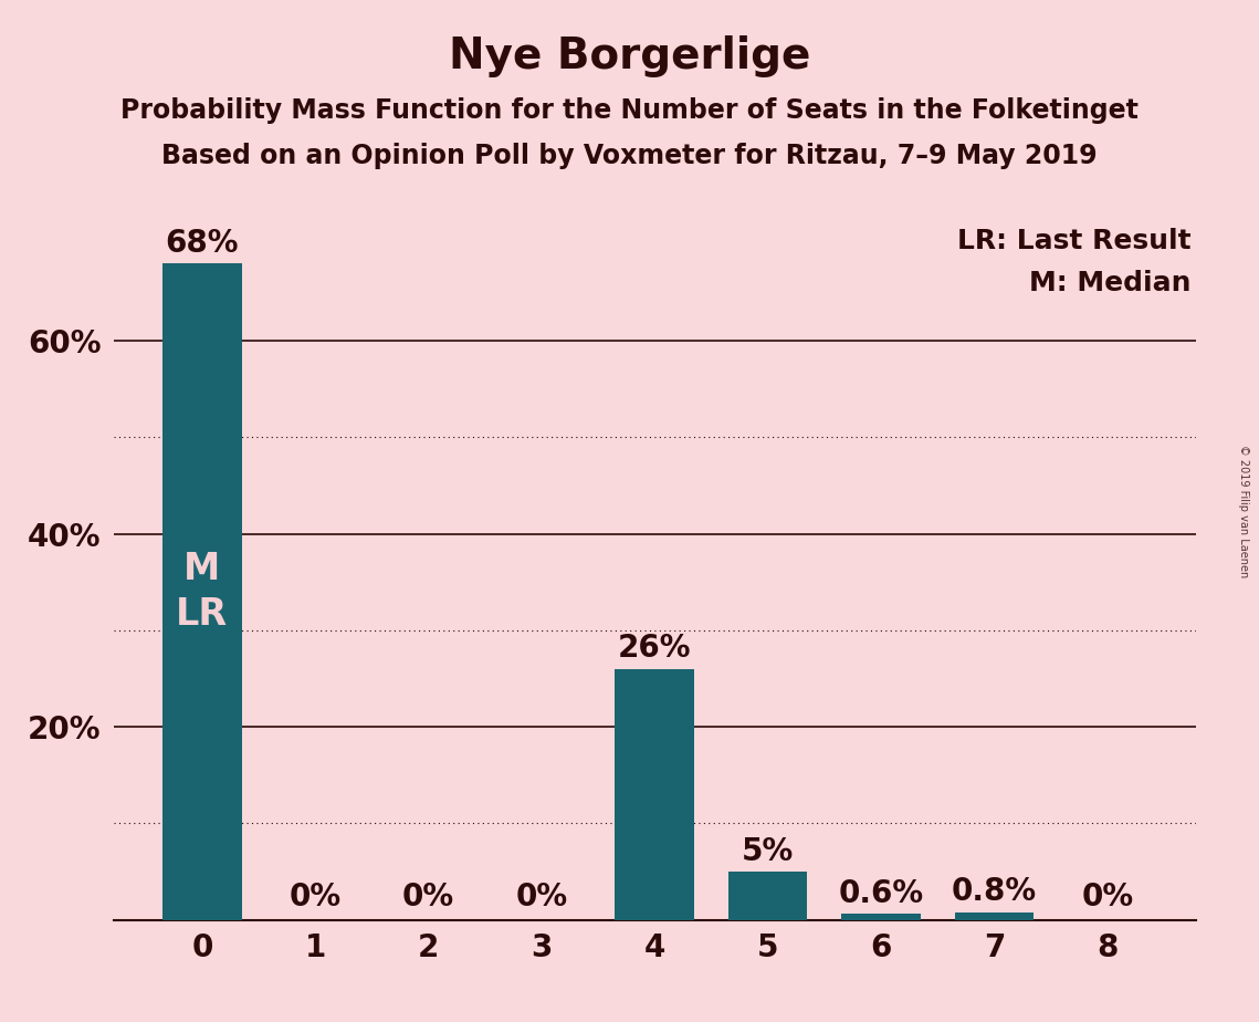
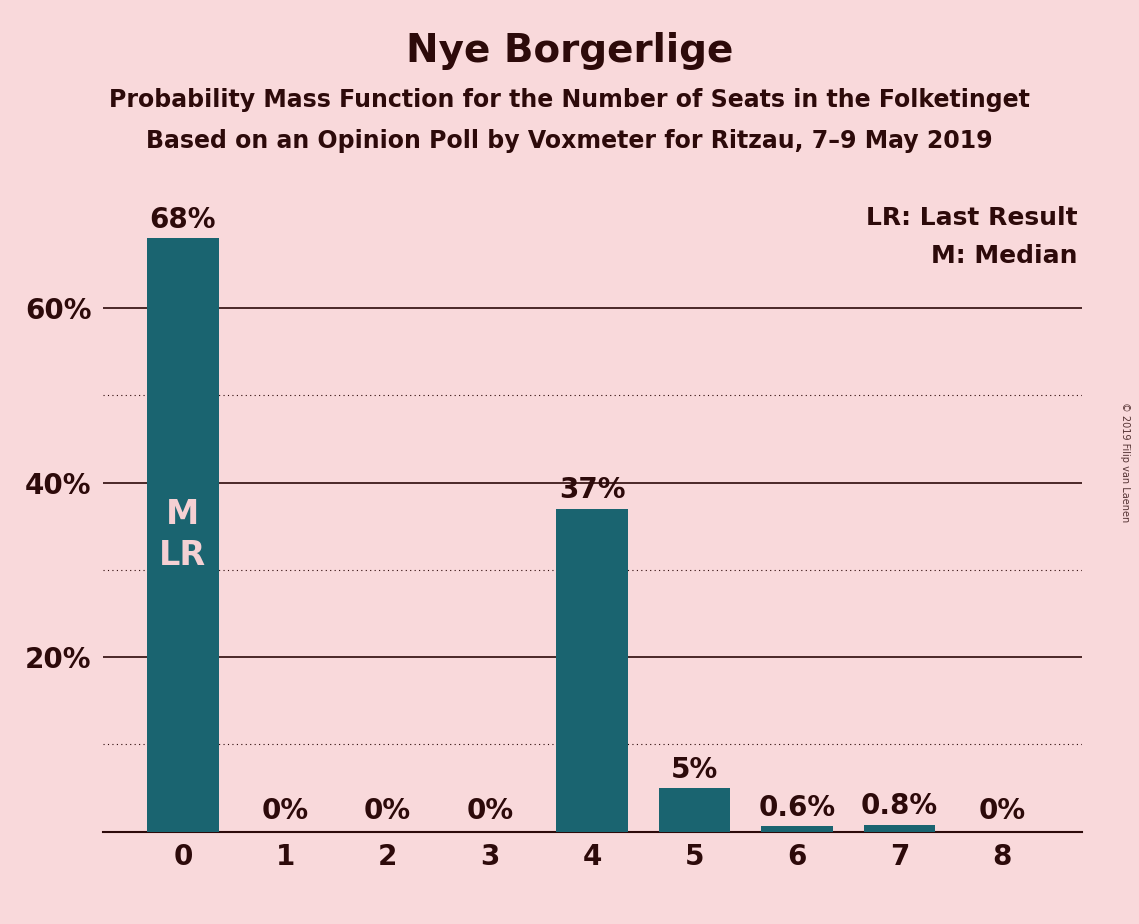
4: 26% -> 37%
